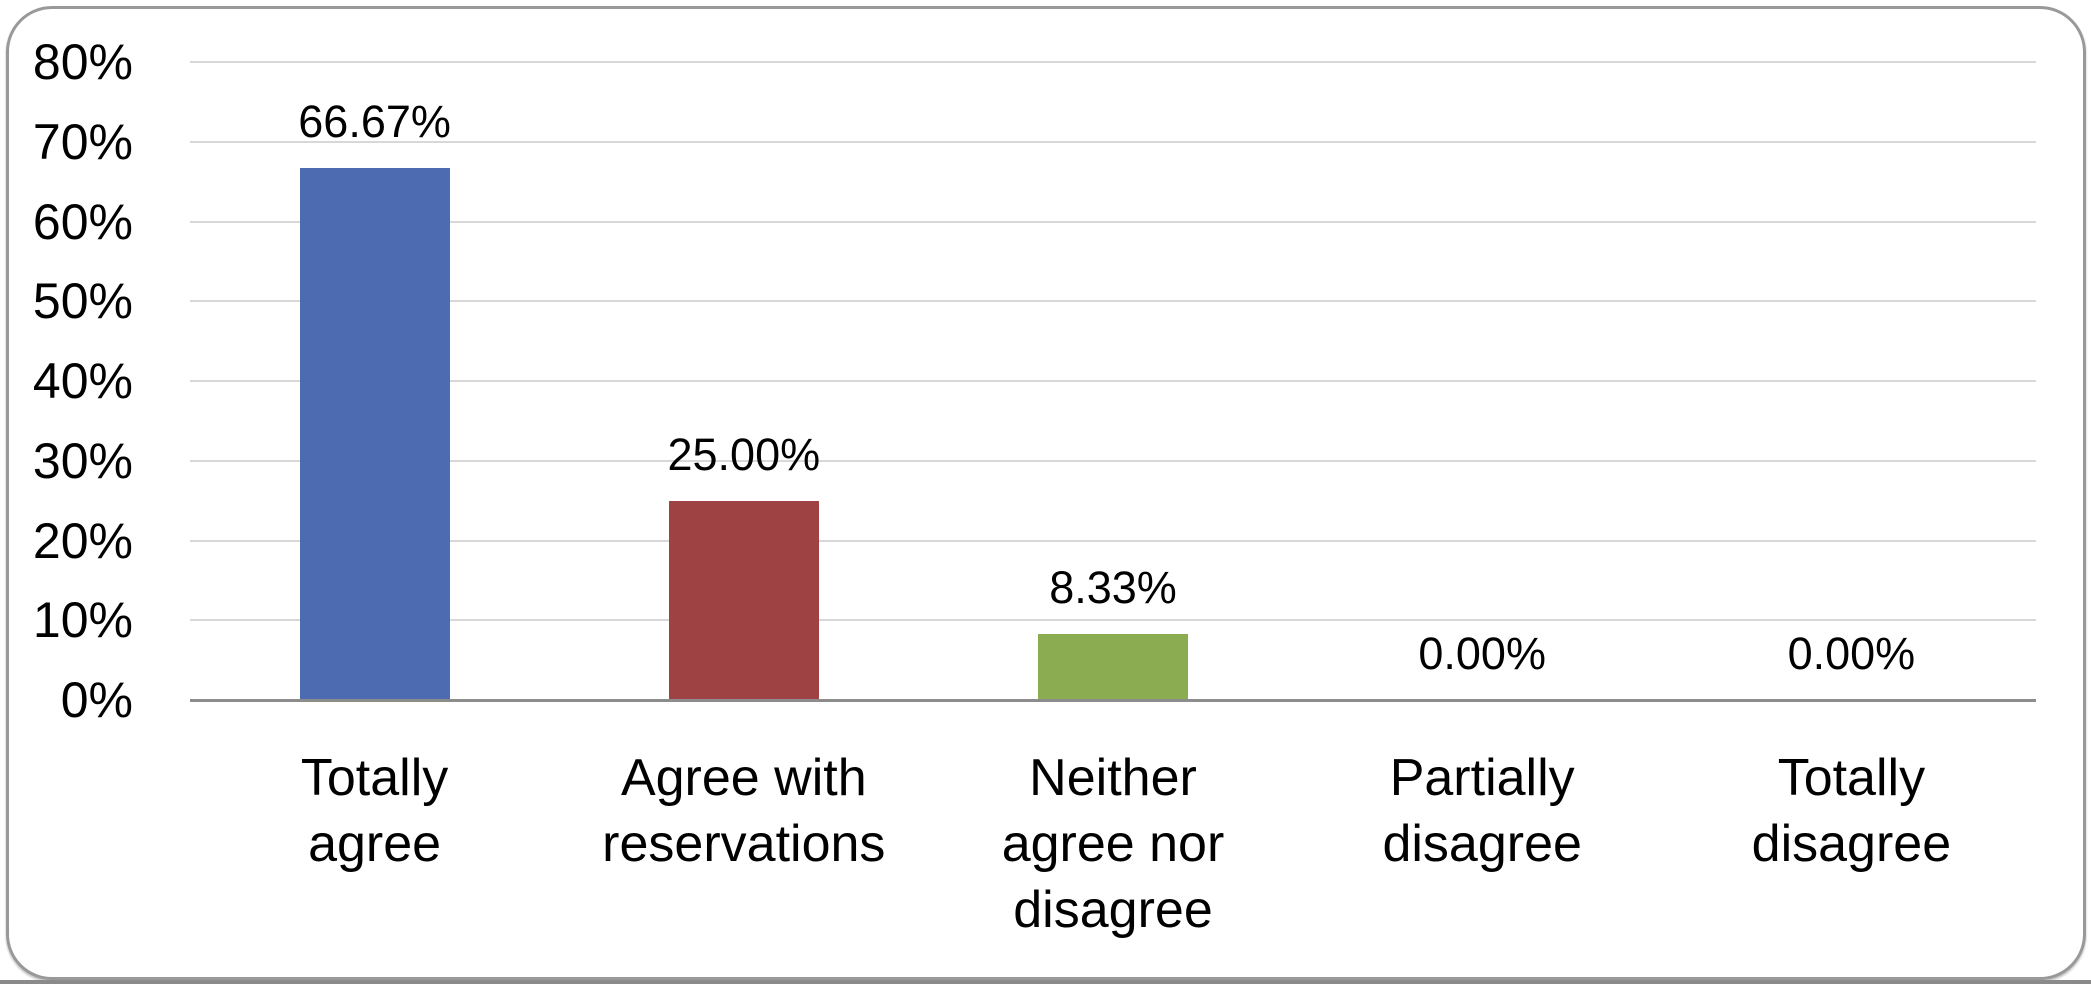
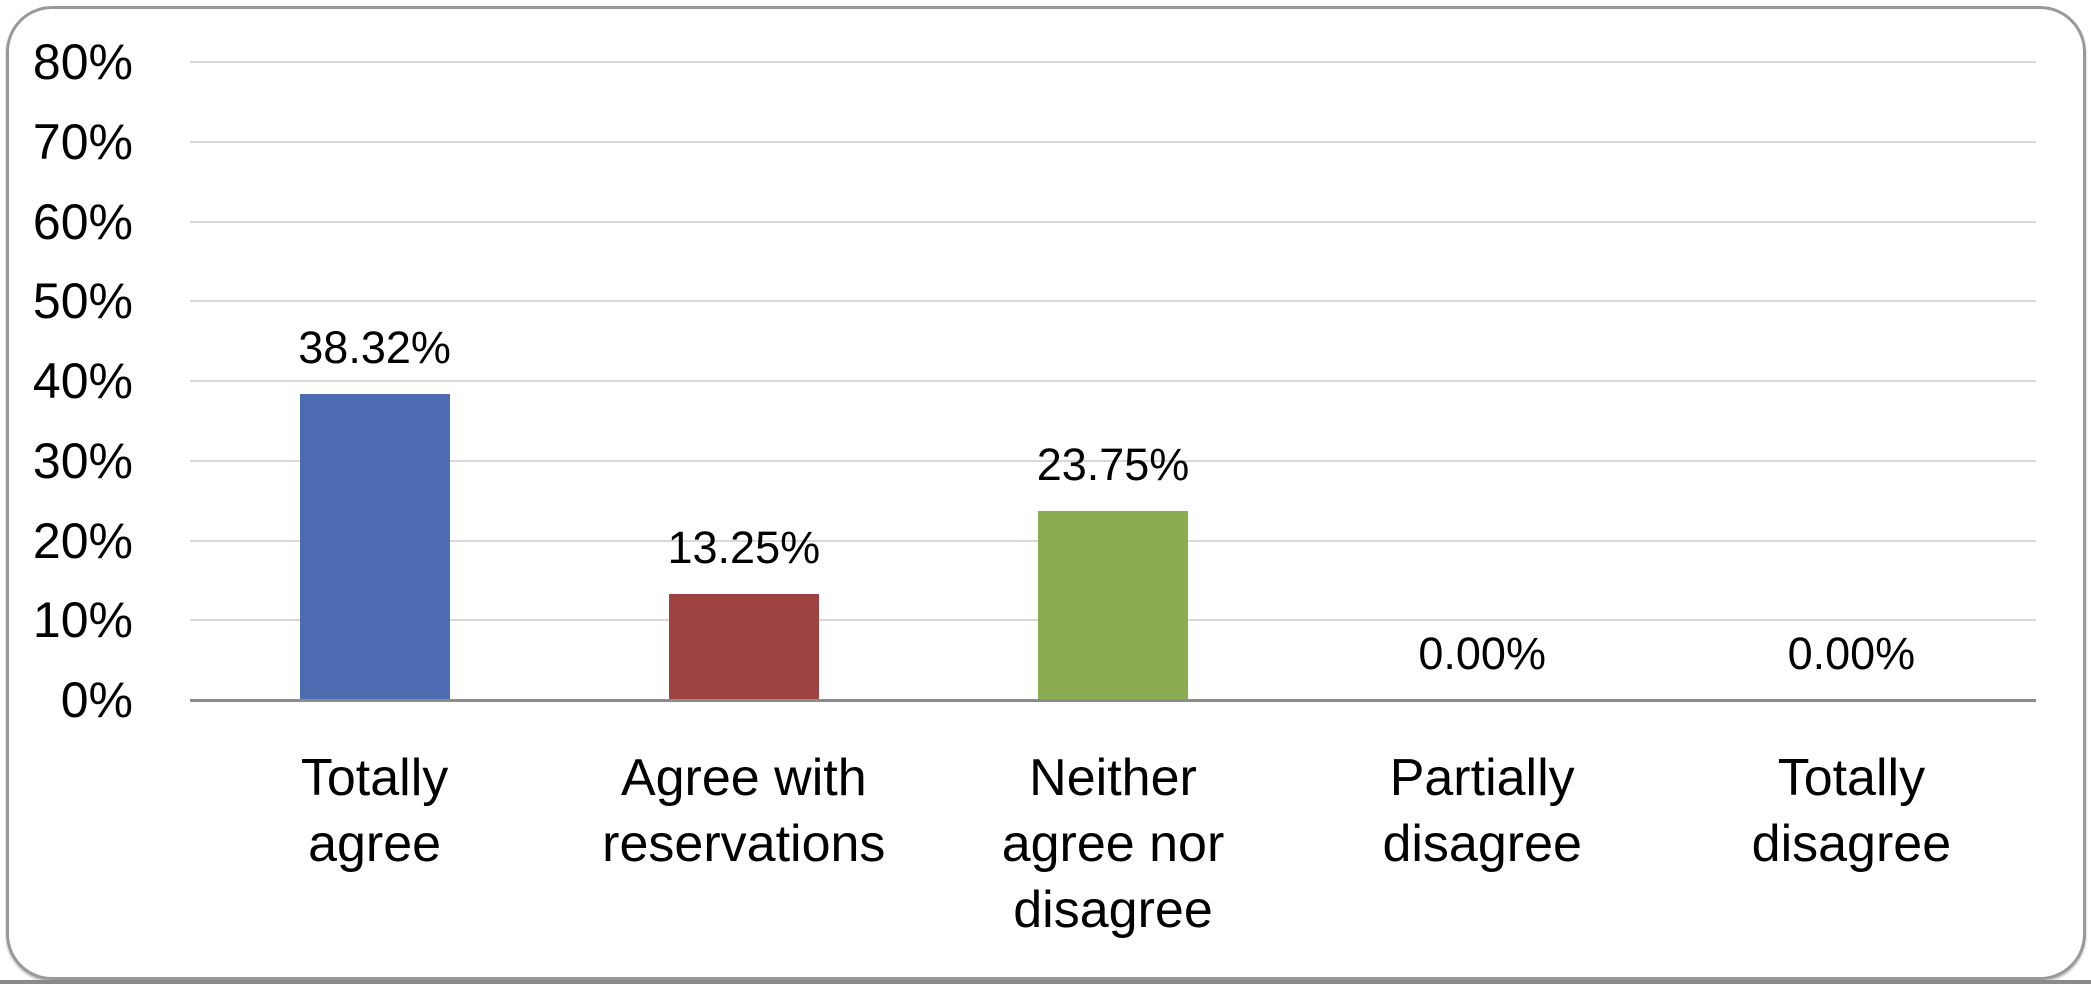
Totally agree: 66.67% -> 38.32%
Agree with reservations: 25.00% -> 13.25%
Neither agree nor disagree: 8.33% -> 23.75%
